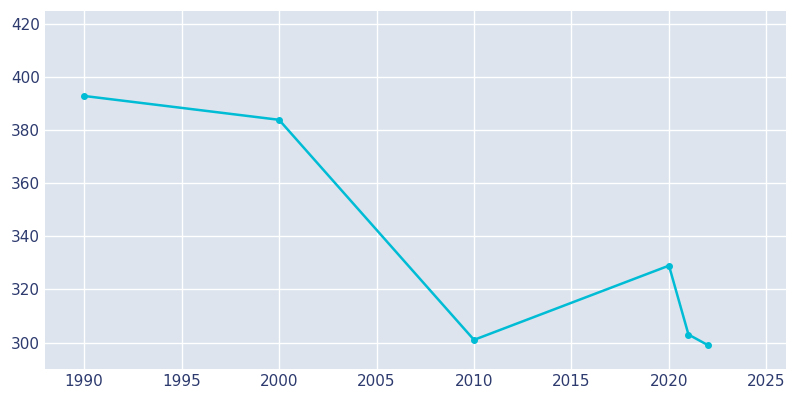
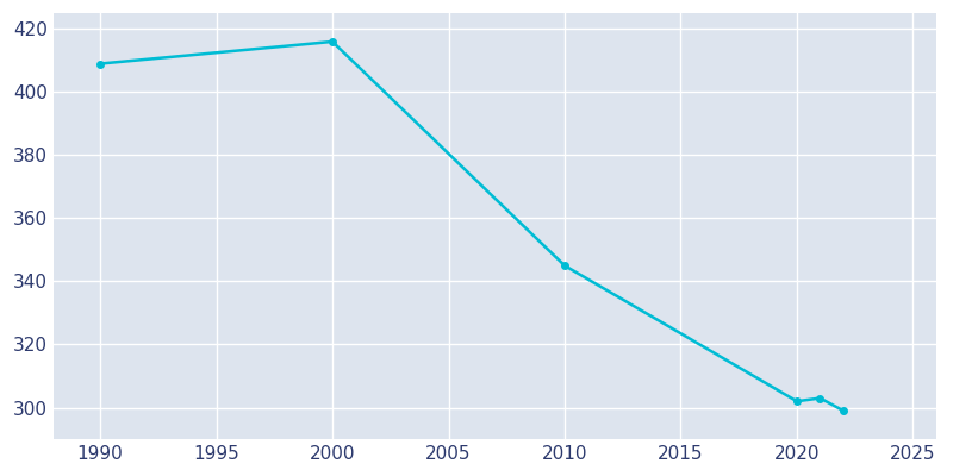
1990: 393 -> 409
2000: 384 -> 416
2010: 301 -> 345
2020: 329 -> 302
